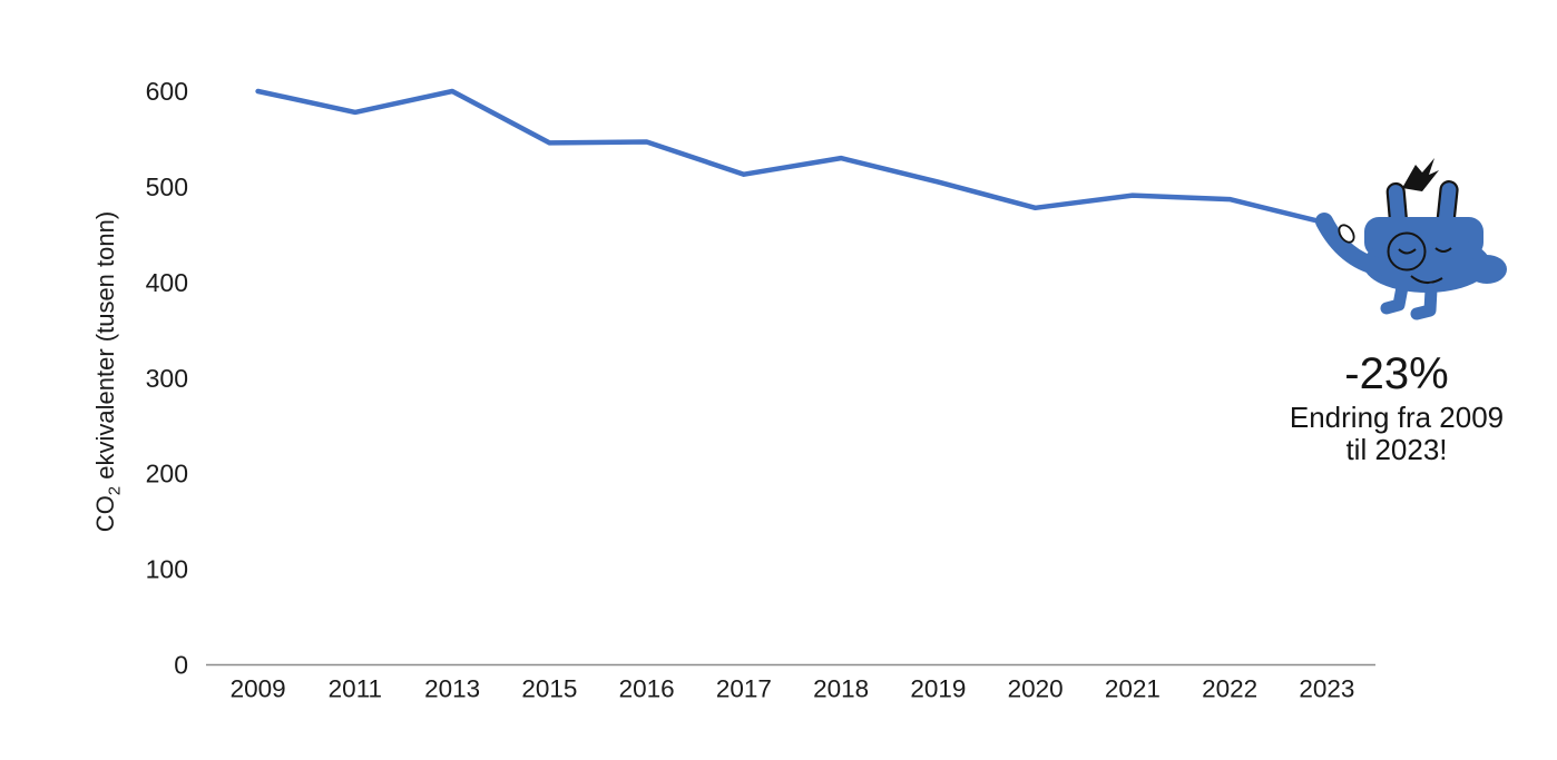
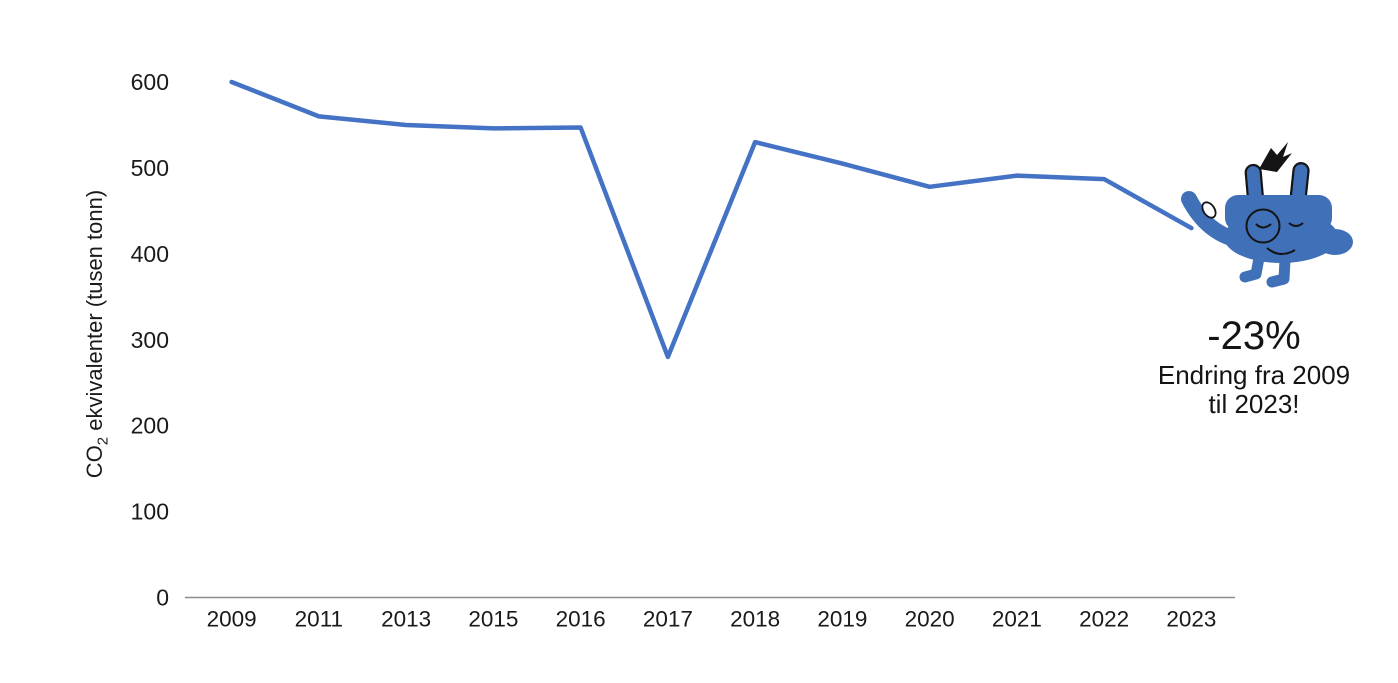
2011: 580 -> 560
2013: 600 -> 550
2017: 510 -> 280
2023: 460 -> 430
